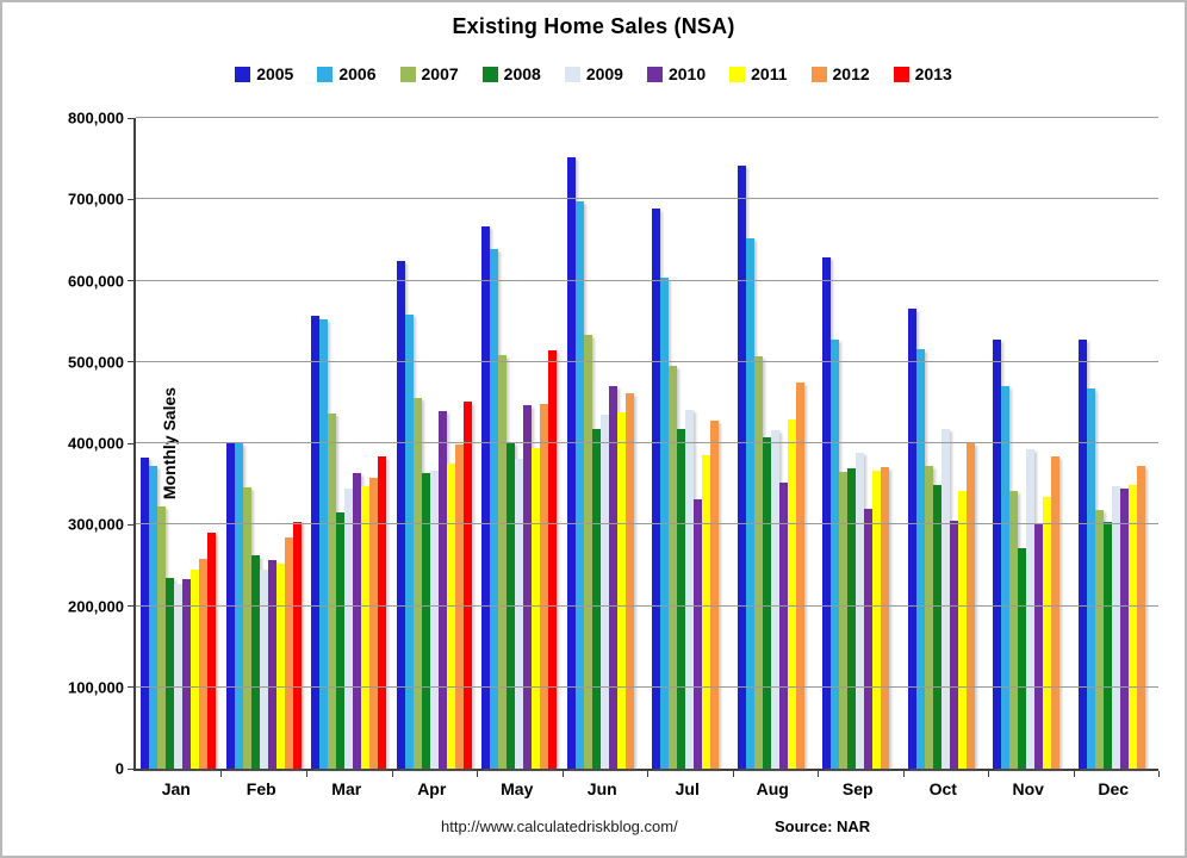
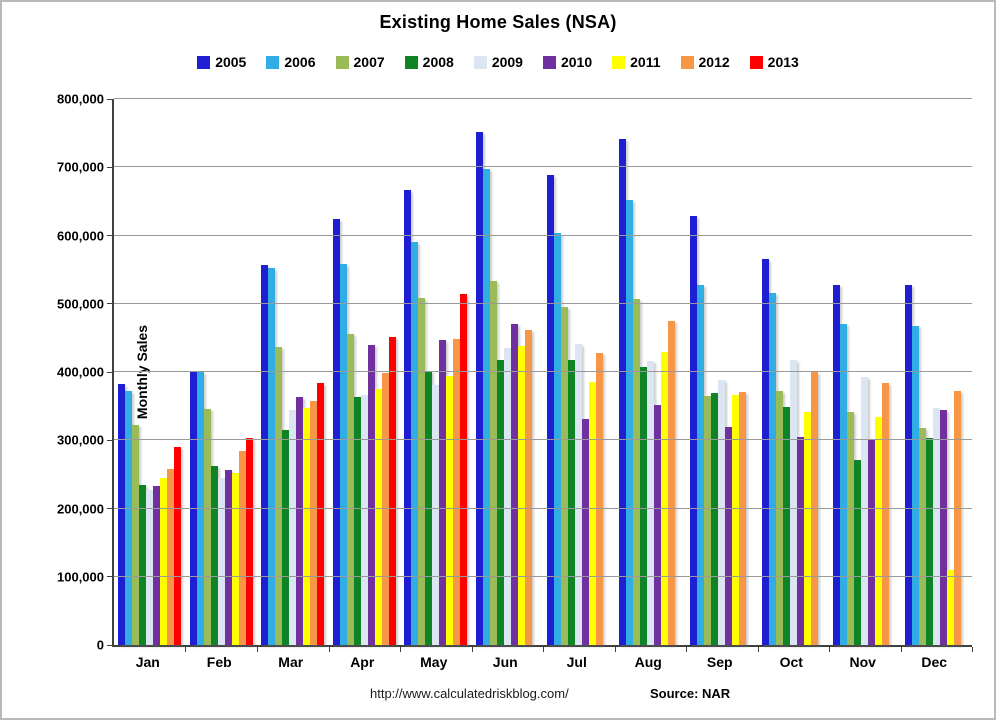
2006/May: 640000 -> 590000
2011/Dec: 350000 -> 110000
